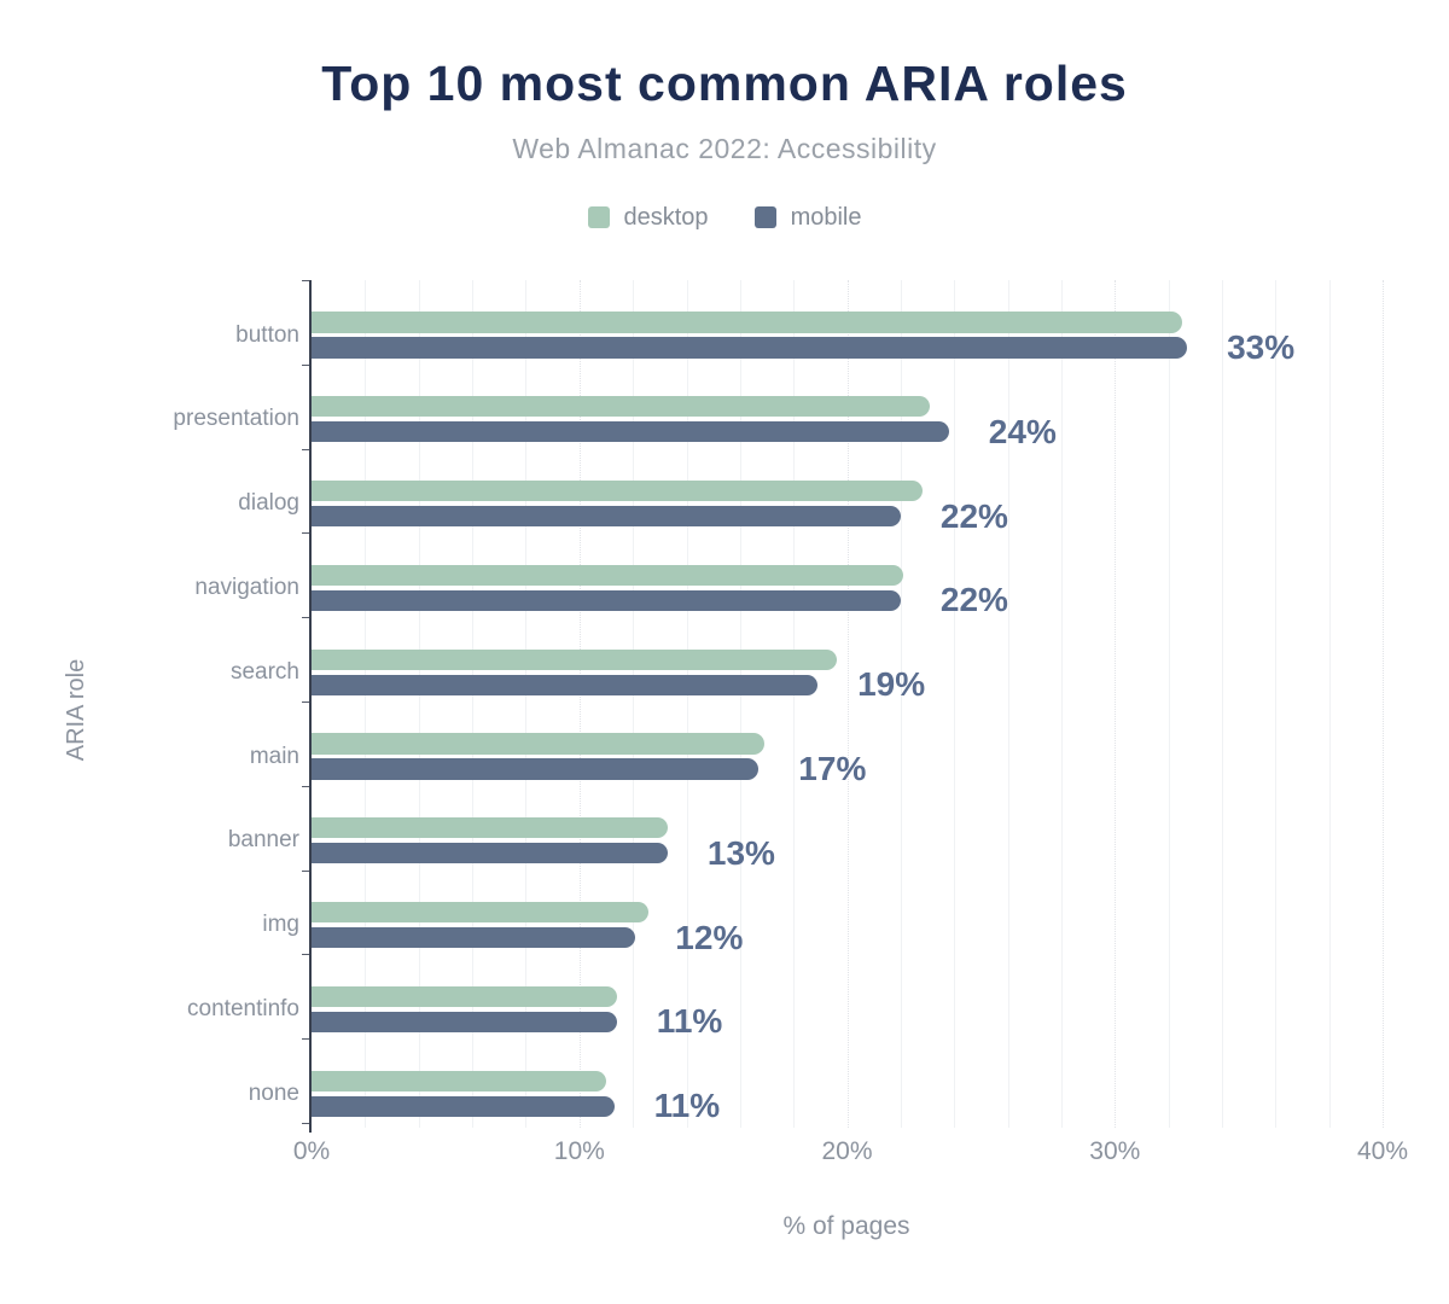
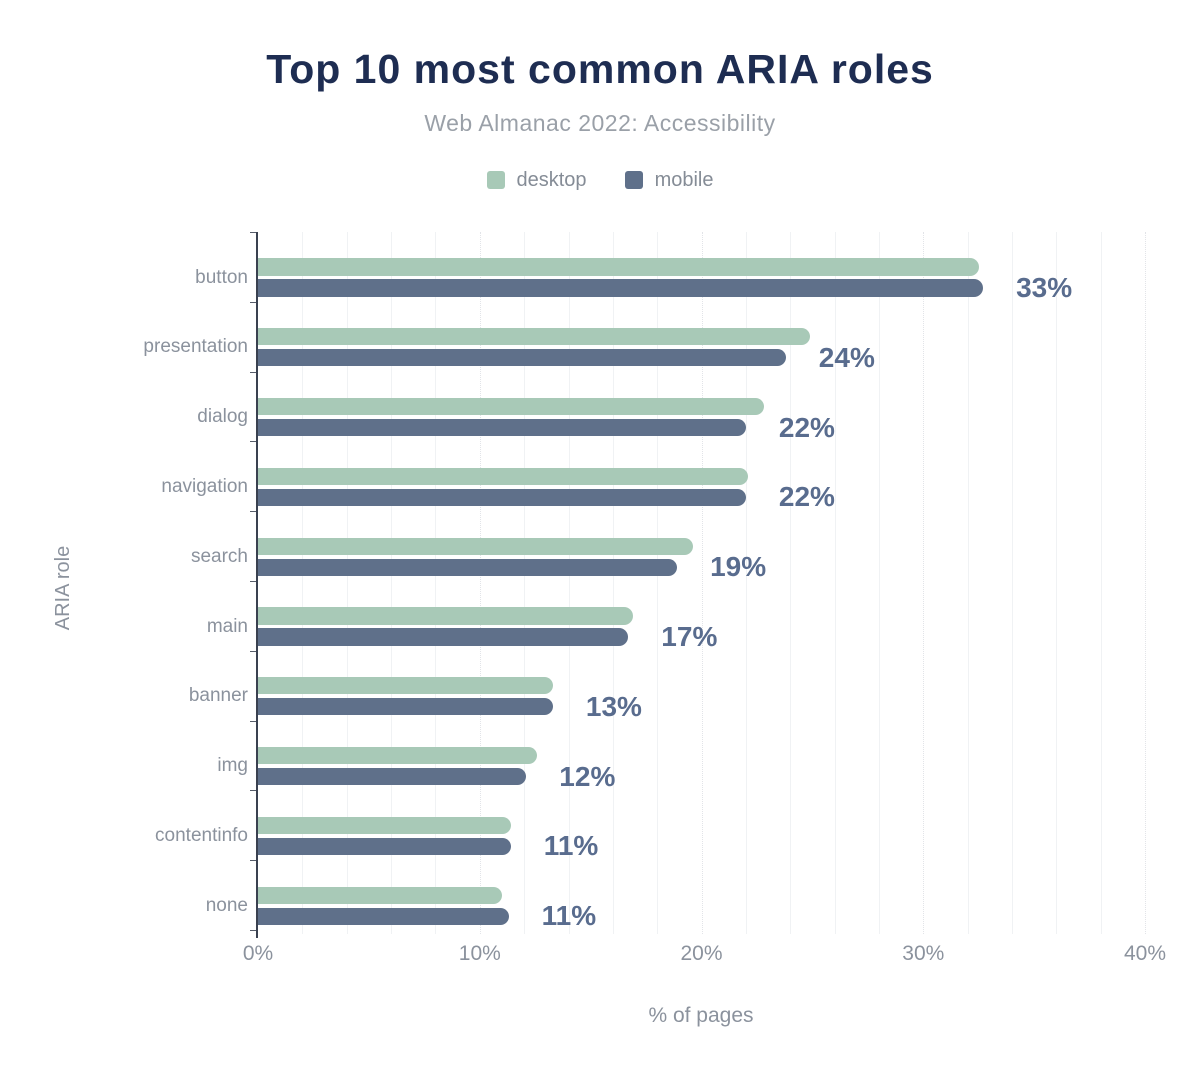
desktop/presentation: 23.1% -> 24.9%
